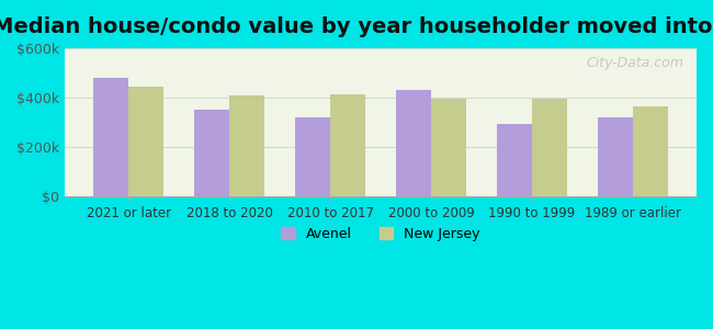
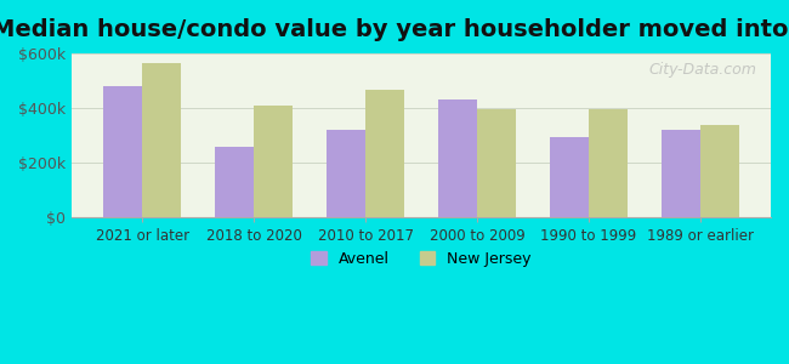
New Jersey/2021 or later: $445k -> $565k
Avenel/2018 to 2020: $350k -> $260k
New Jersey/2010 to 2017: $415k -> $465k
New Jersey/1989 or earlier: $365k -> $340k
